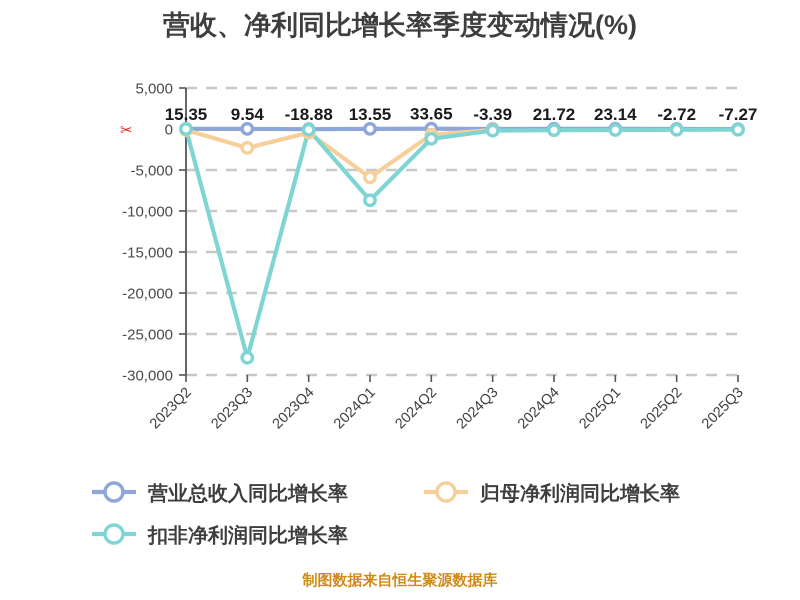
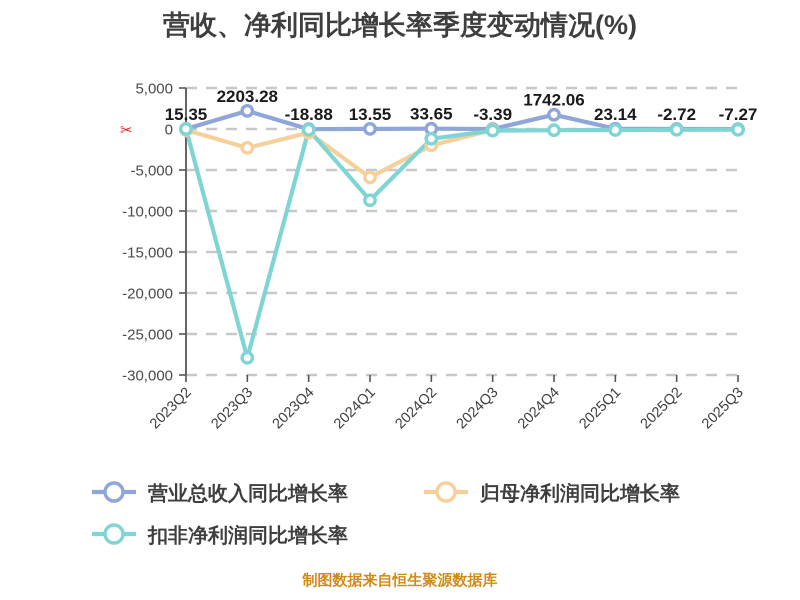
营业总收入同比增长率/2023Q3: 9.54 -> 2203.28
归母净利润同比增长率/2024Q2: -1000 -> -2000
营业总收入同比增长率/2024Q4: 21.72 -> 1742.06
